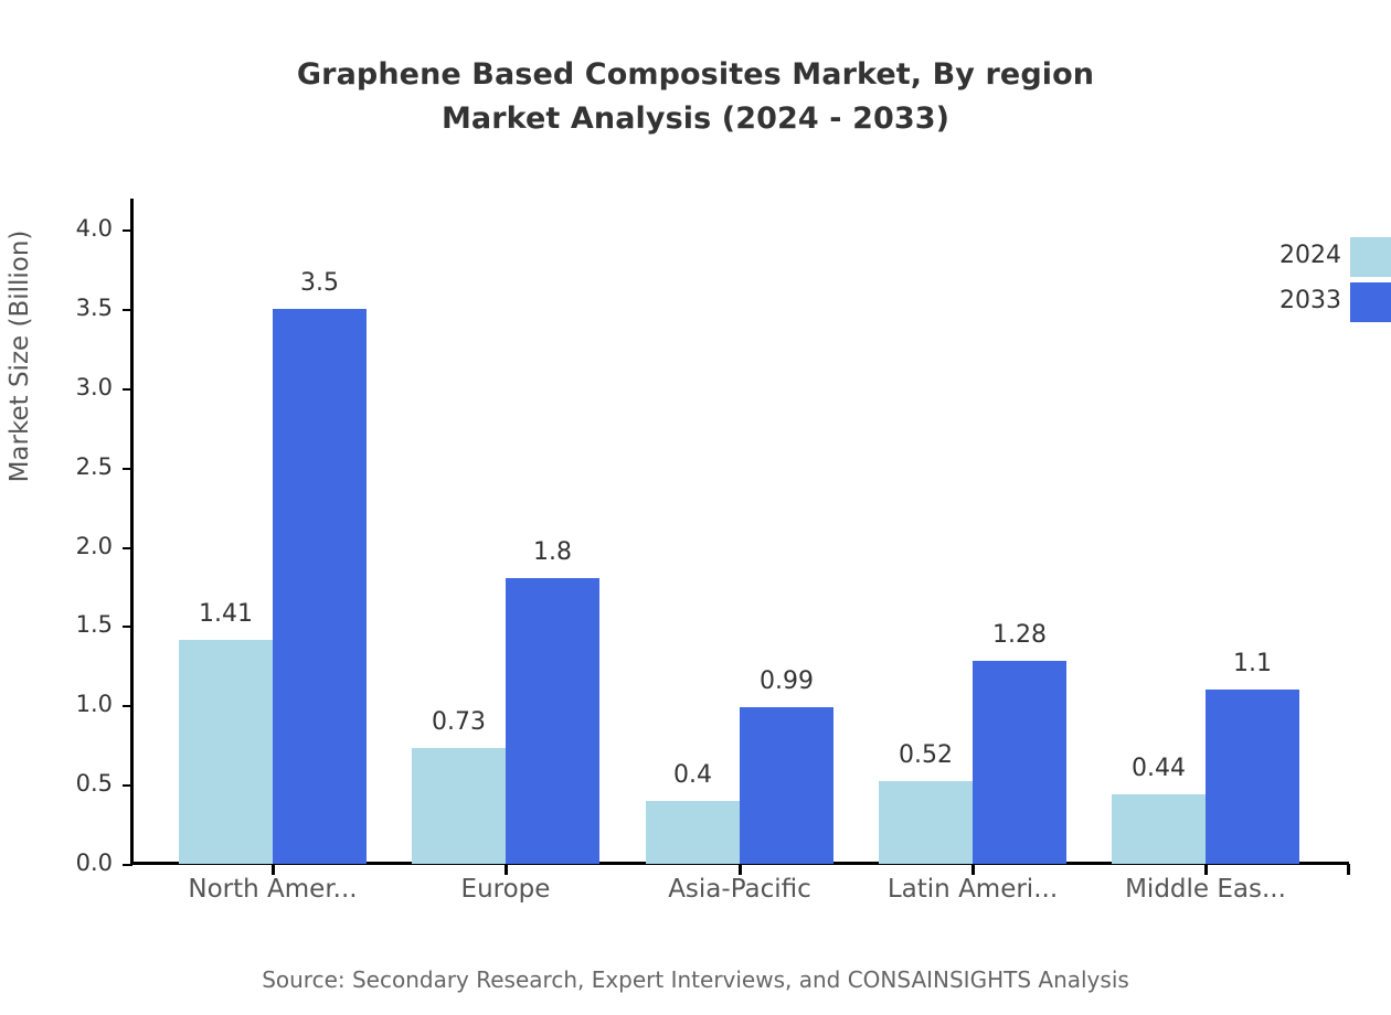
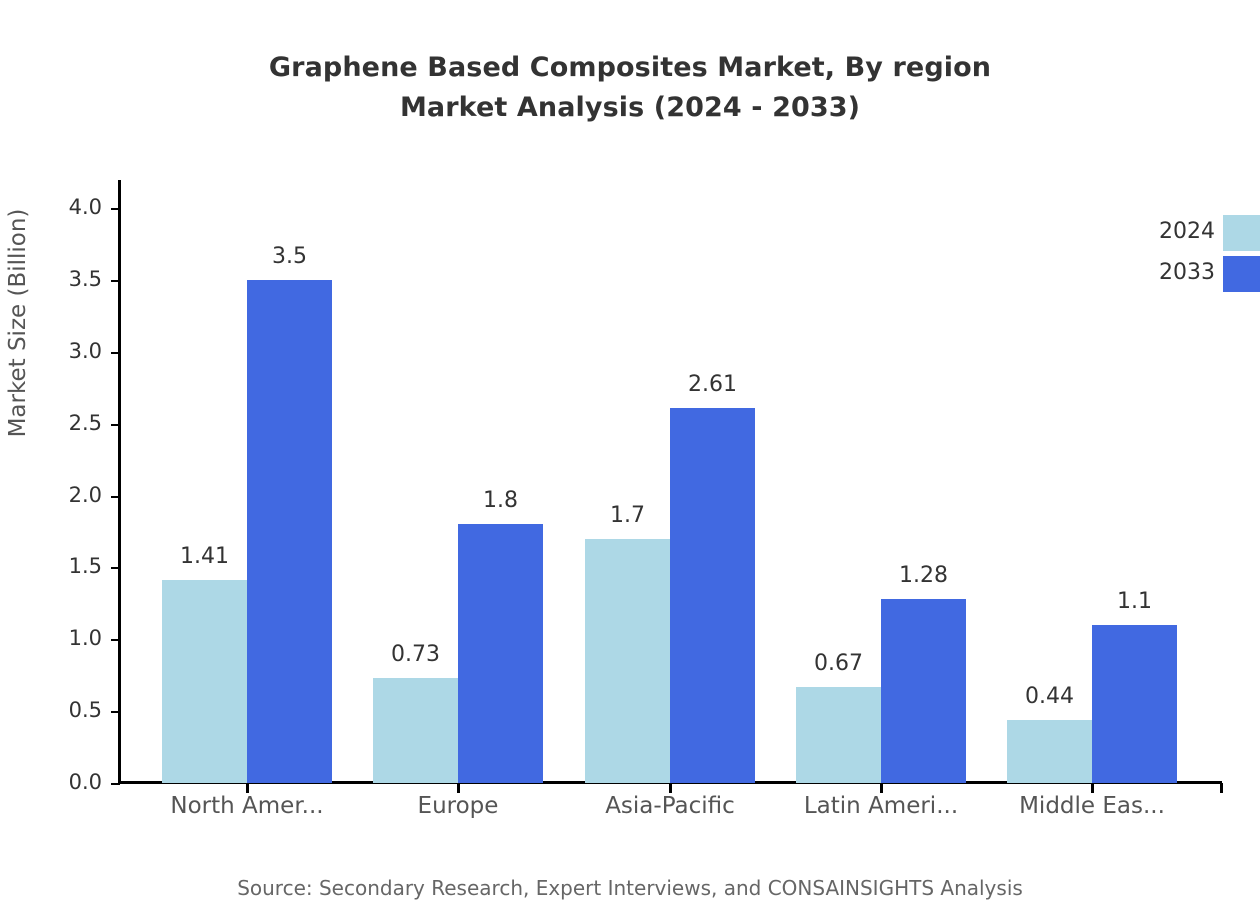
2024/Asia-Pacific: 0.4 -> 1.7
2033/Asia-Pacific: 0.99 -> 2.61
2024/Latin Ameri...: 0.52 -> 0.67
